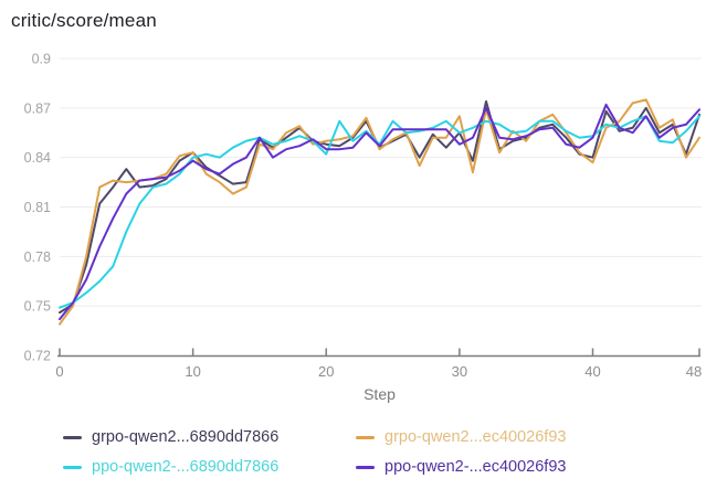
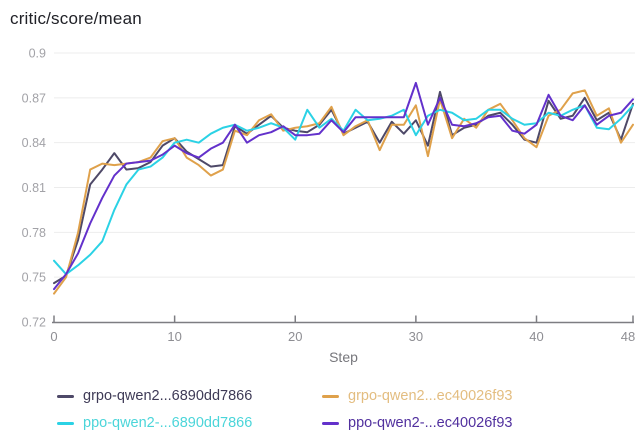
ppo-qwen2-...6890dd7866/0: 0.749 -> 0.761
ppo-qwen2-...6890dd7866/30: 0.855 -> 0.845
ppo-qwen2-...ec40026f93/30: 0.848 -> 0.880
